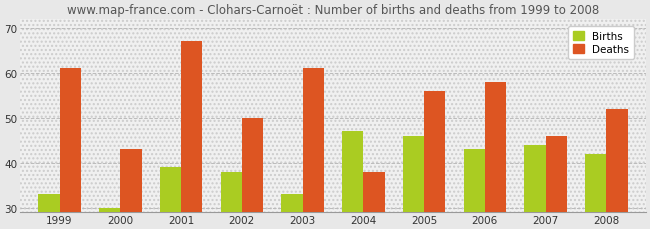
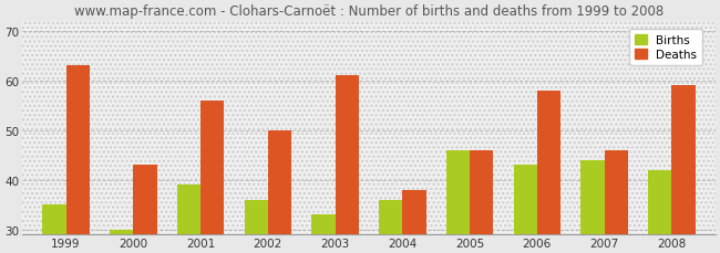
Births/1999: 33 -> 35
Deaths/1999: 61 -> 63
Deaths/2001: 67 -> 56
Births/2002: 38 -> 36
Births/2004: 47 -> 36
Deaths/2005: 56 -> 46
Deaths/2008: 52 -> 59
